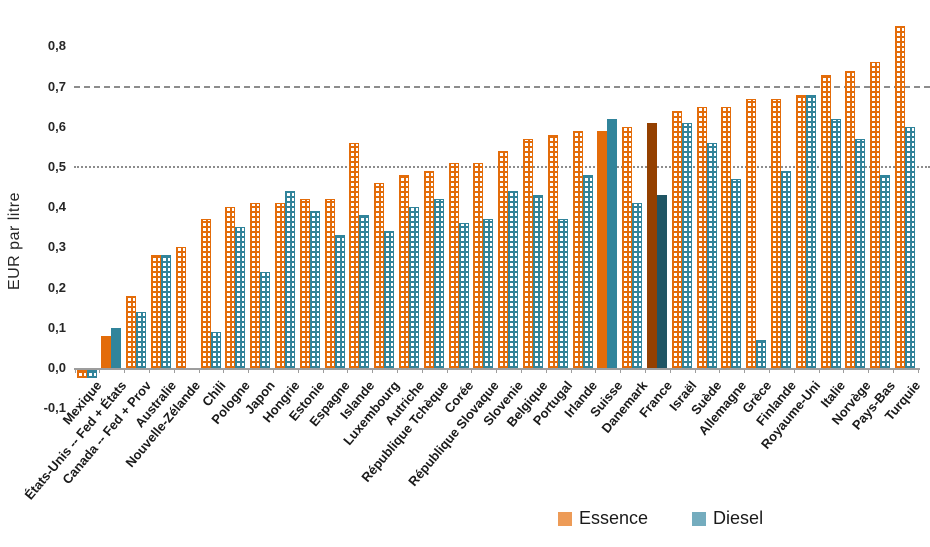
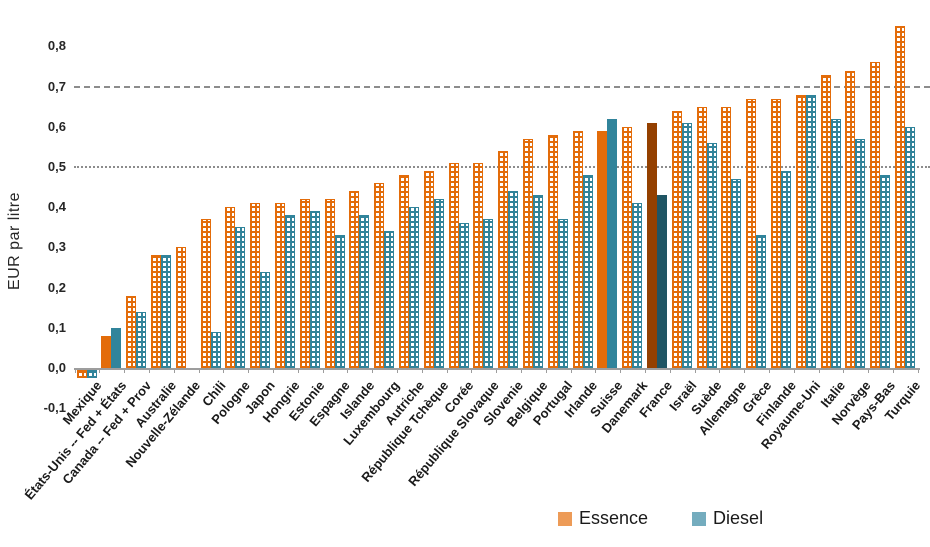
Diesel/Hongrie: 0,44 -> 0,38
Essence/Islande: 0,56 -> 0,44
Diesel/Grèce: 0,07 -> 0,33
